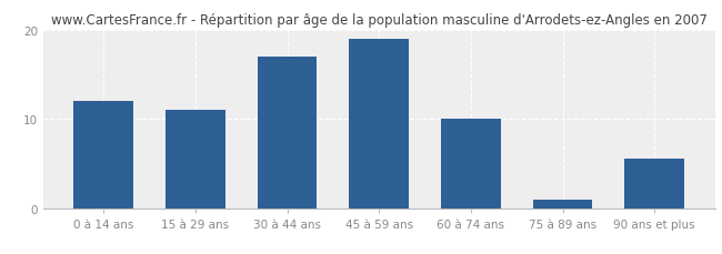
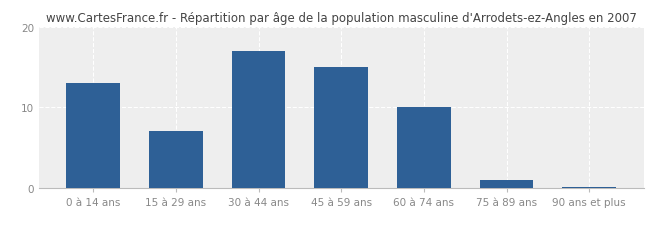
0 à 14 ans: 12.0 -> 13.0
15 à 29 ans: 11.0 -> 7.0
45 à 59 ans: 19.0 -> 15.0
90 ans et plus: 5.6 -> 0.1
